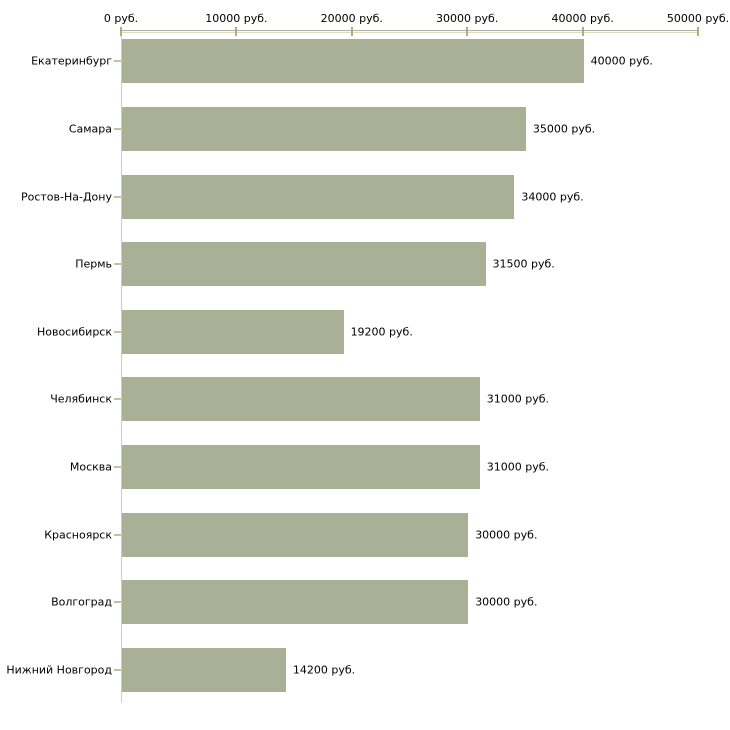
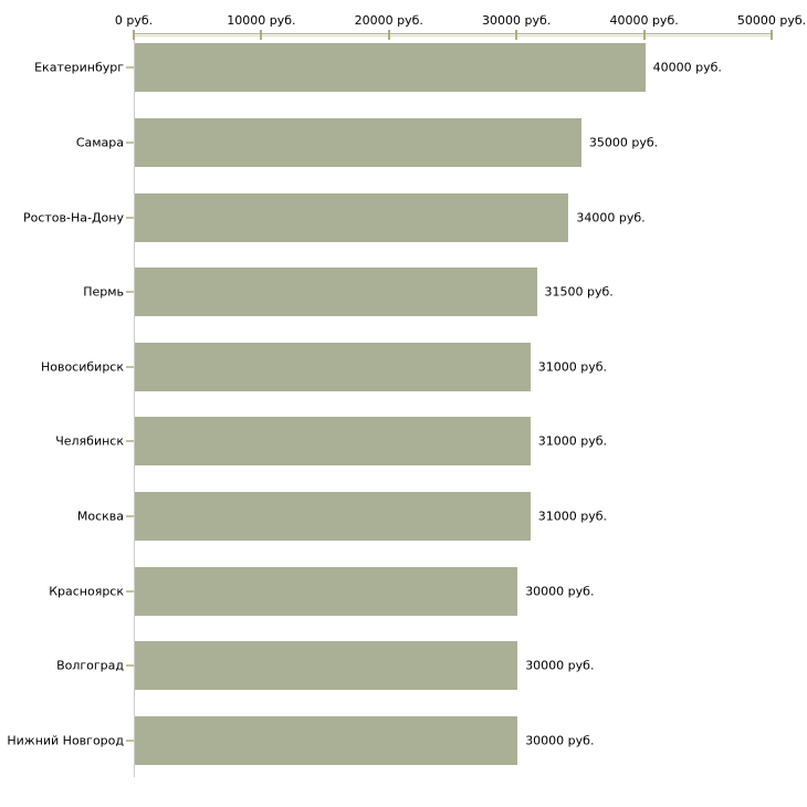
Новосибирск: 19200 -> 31000
Нижний Новгород: 14200 -> 30000
